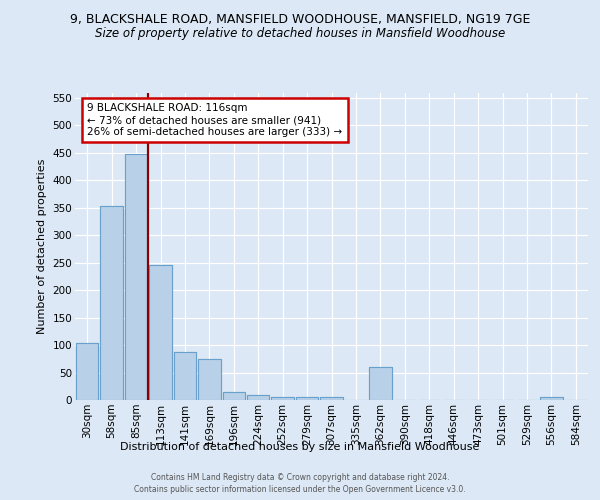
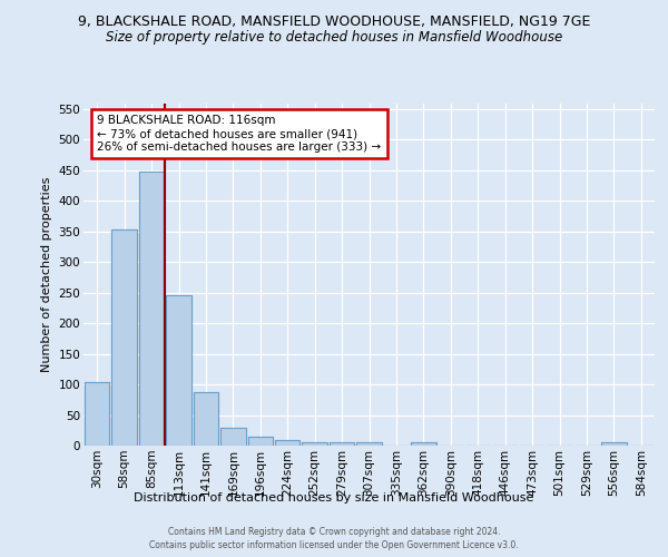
169sqm: 74 -> 30
362sqm: 60 -> 5
